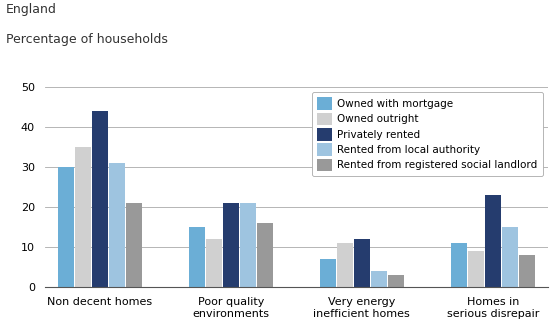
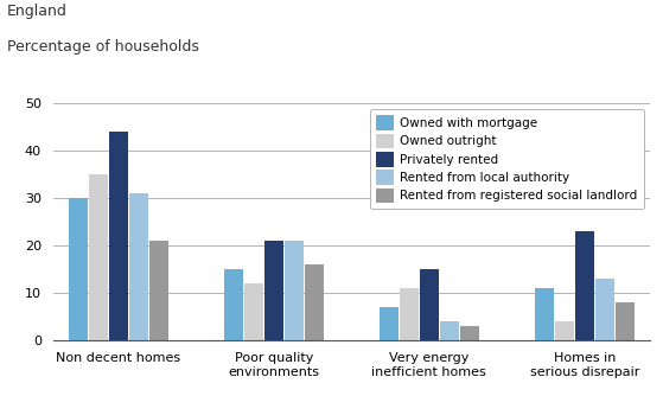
Privately rented/Very energy inefficient homes: 12 -> 15
Owned outright/Homes in serious disrepair: 9 -> 4
Rented from local authority/Homes in serious disrepair: 15 -> 13
